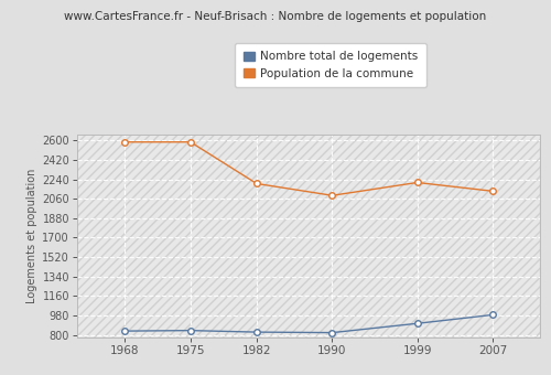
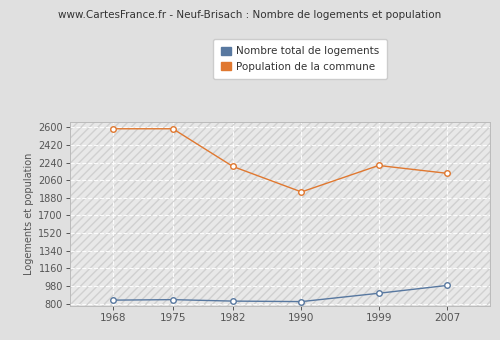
Population de la commune/1990: 2090 -> 1940
